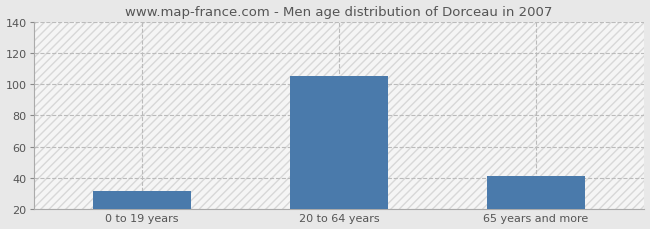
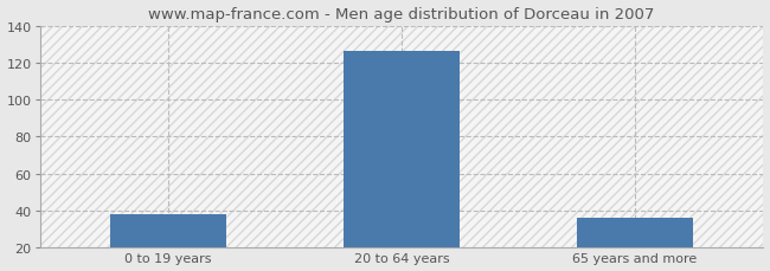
0 to 19 years: 32 -> 38
20 to 64 years: 105 -> 126
65 years and more: 41 -> 36
